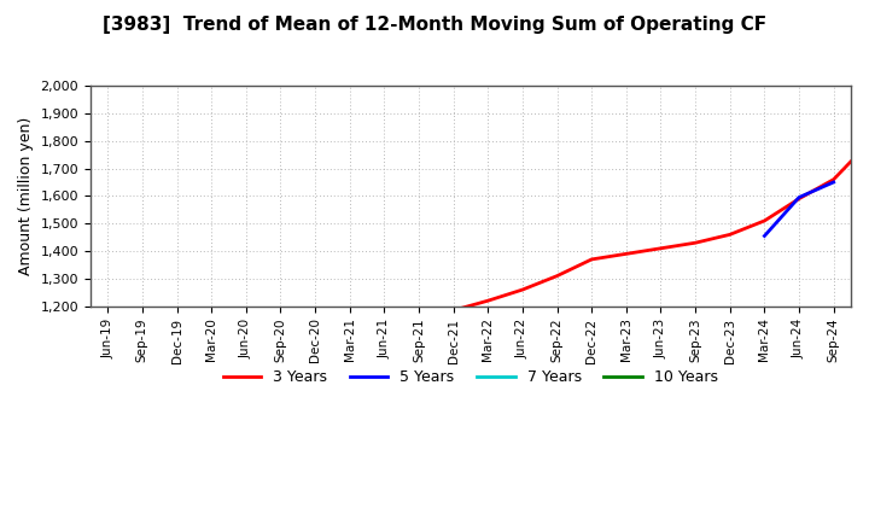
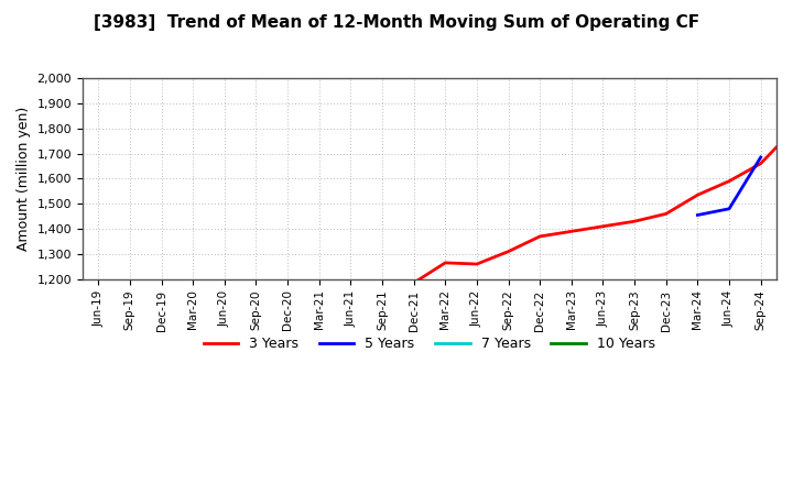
3 Years/Mar-22: 1,220 -> 1,265
3 Years/Mar-24: 1,510 -> 1,535
5 Years/Jun-24: 1,595 -> 1,480
5 Years/Sep-24: 1,650 -> 1,685
